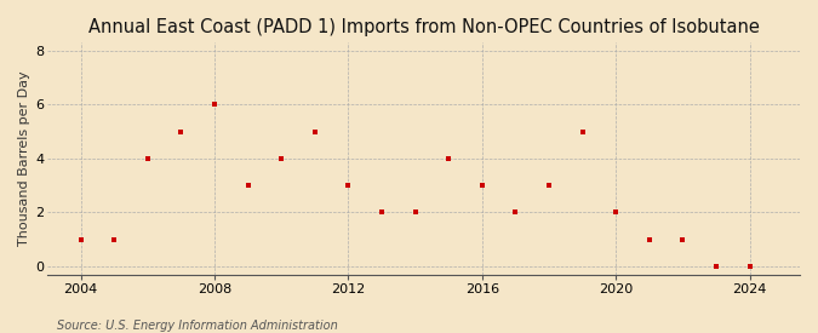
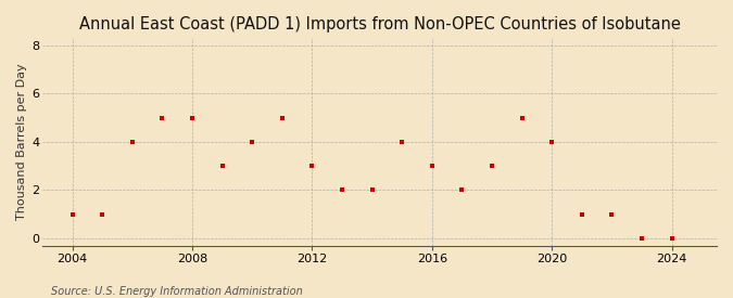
2008: 6 -> 5
2020: 2 -> 4
